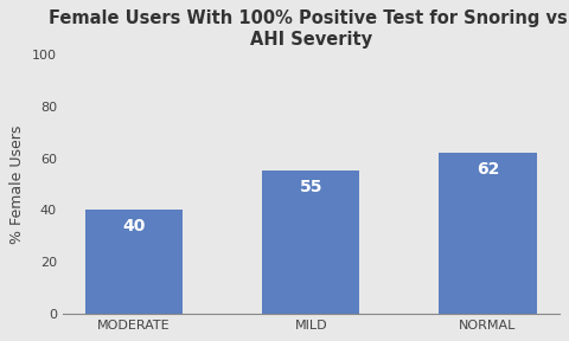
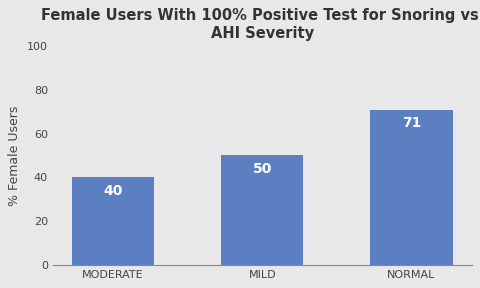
MILD: 55 -> 50
NORMAL: 62 -> 71
